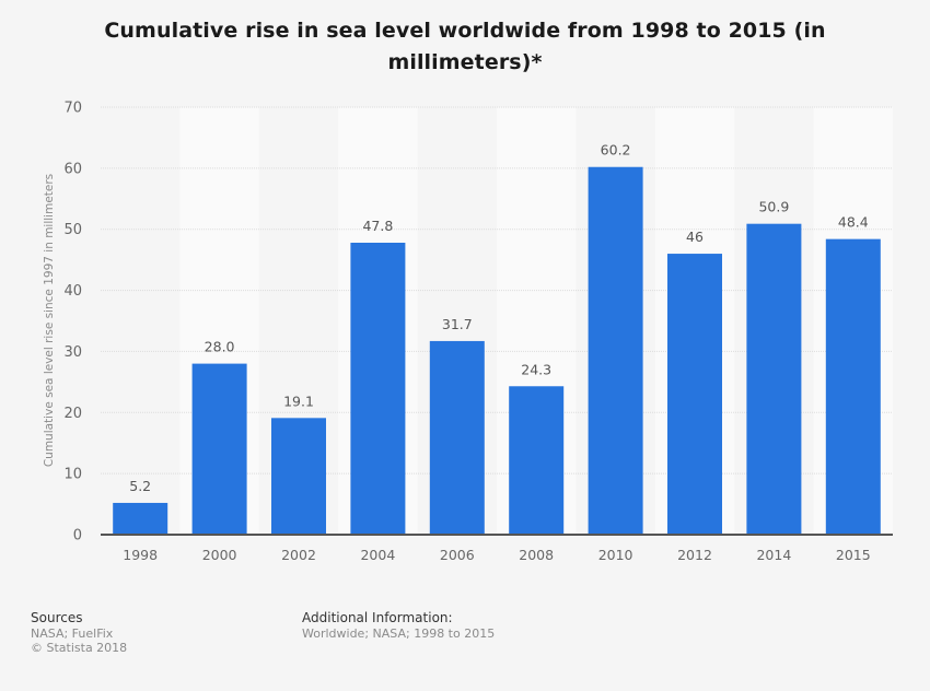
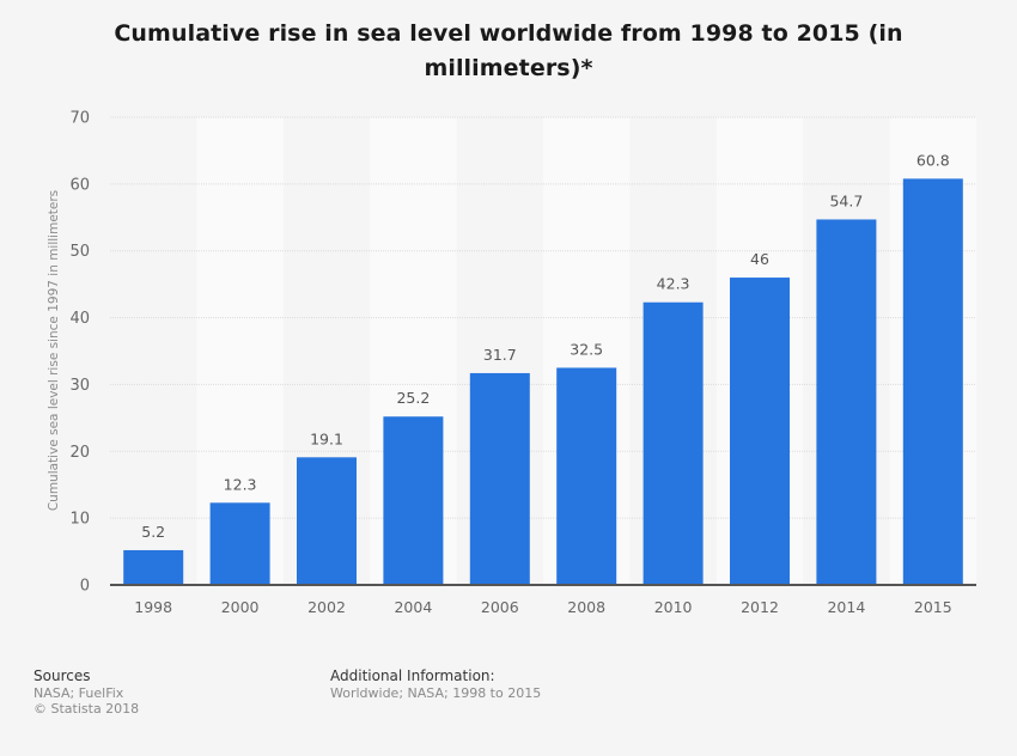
2000: 28.0 -> 12.3
2004: 47.8 -> 25.2
2008: 24.3 -> 32.5
2010: 60.2 -> 42.3
2014: 50.9 -> 54.7
2015: 48.4 -> 60.8
